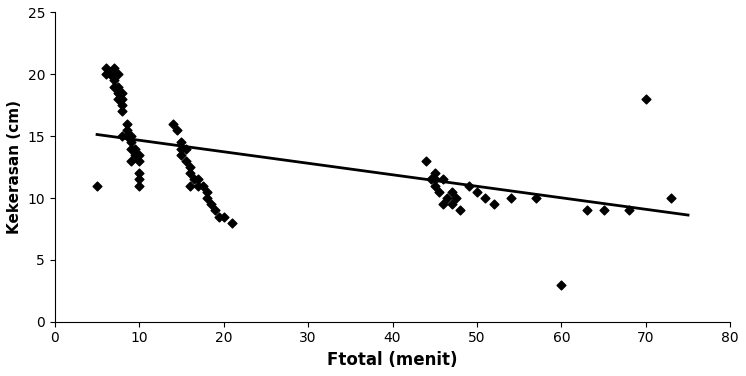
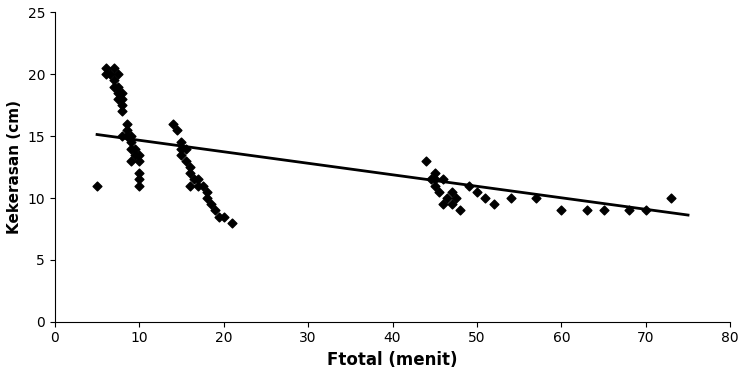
60: 3.0 -> 9.0
70: 18.0 -> 9.0
